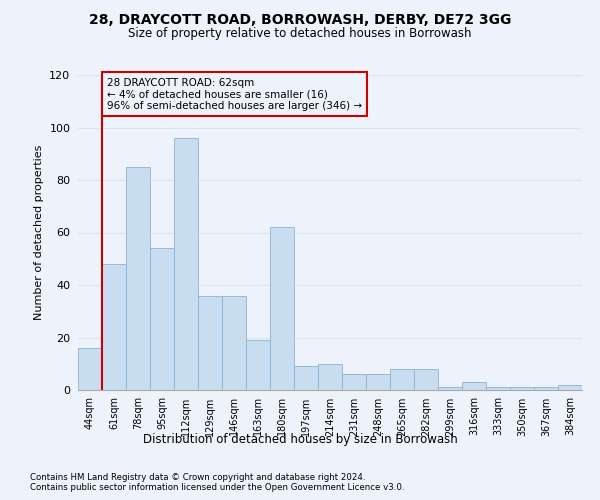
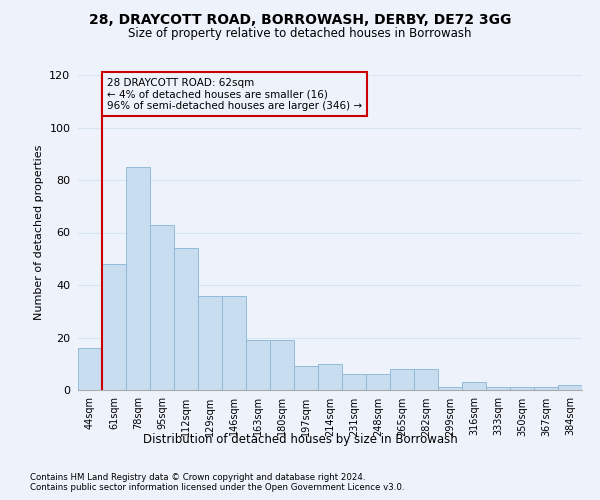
95sqm: 54 -> 63
112sqm: 96 -> 54
180sqm: 62 -> 19
